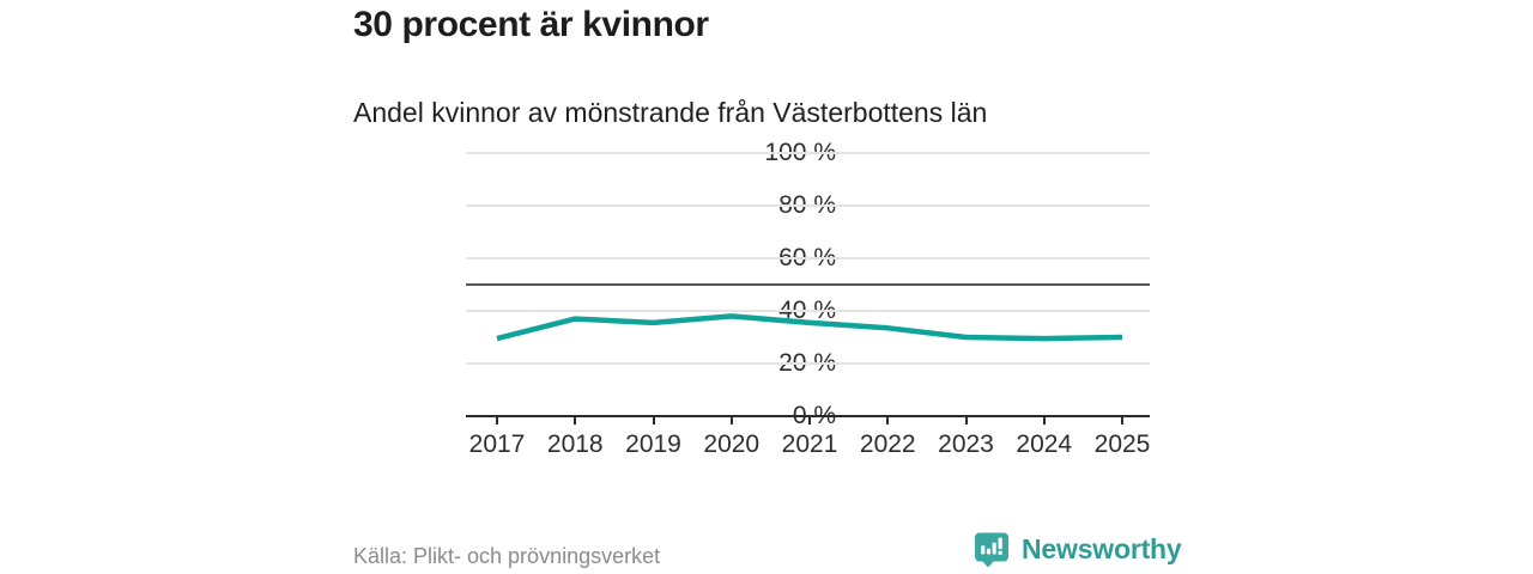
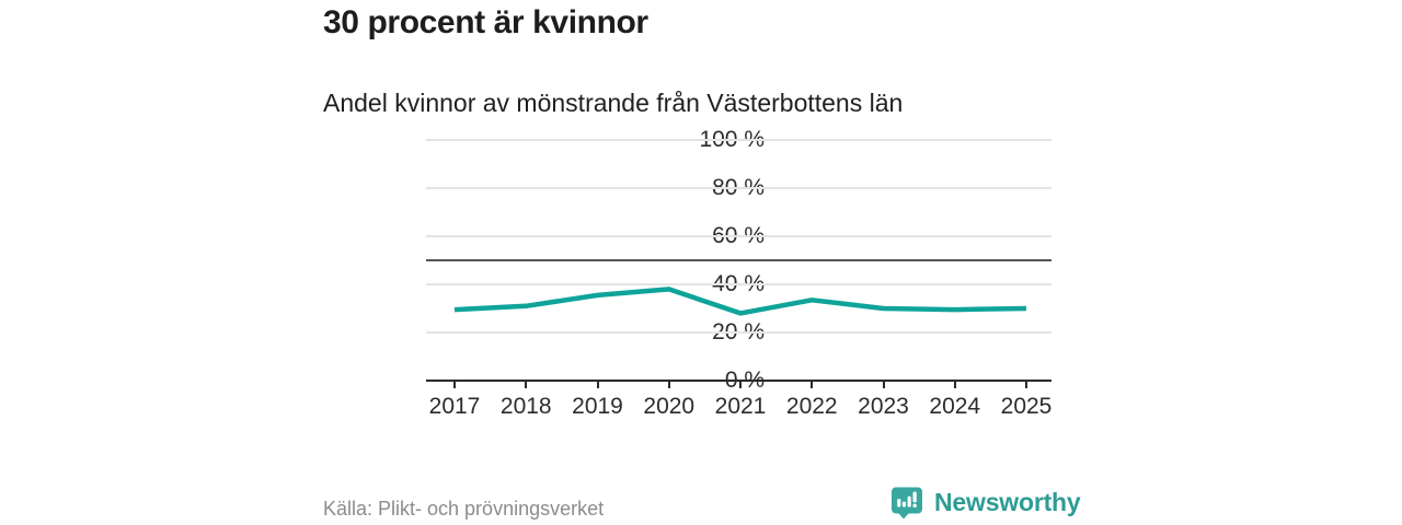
2018: 37% -> 31%
2021: 36% -> 28%
